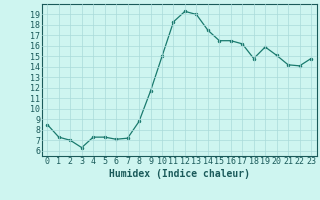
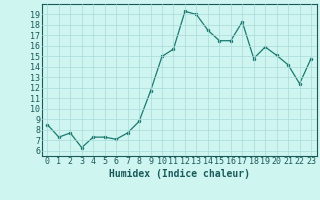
2: 7.0 -> 7.7
7: 7.2 -> 7.7
11: 18.3 -> 15.7
17: 16.2 -> 18.3
22: 14.1 -> 12.4
